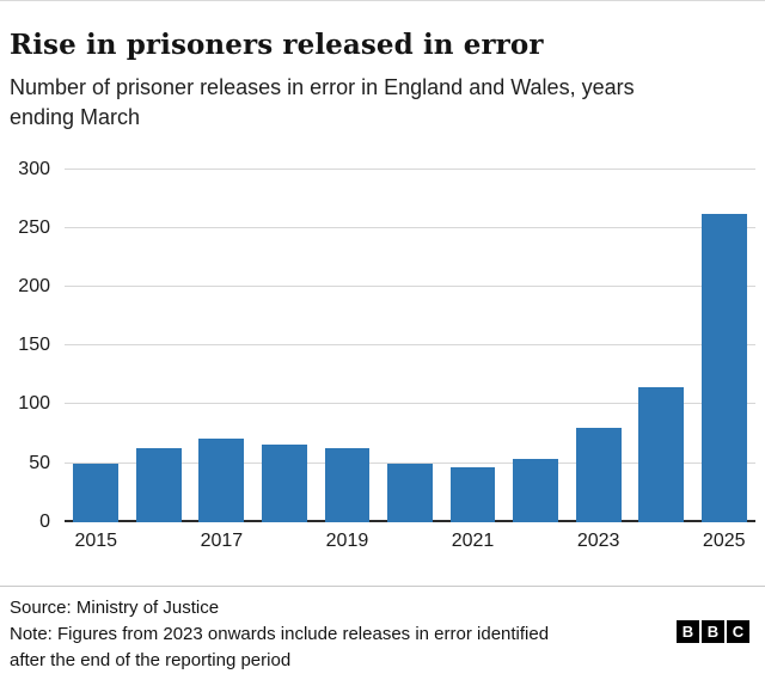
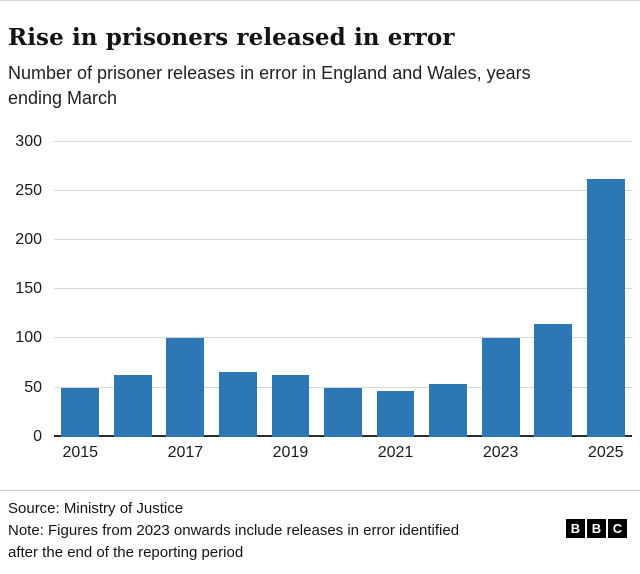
2017: 70 -> 100
2023: 80 -> 100
